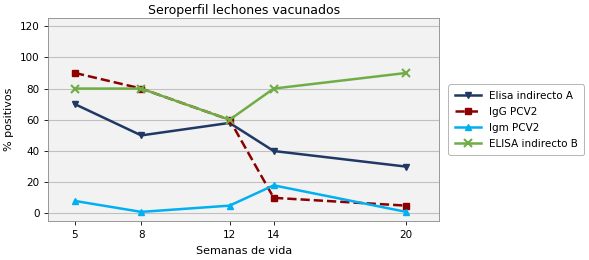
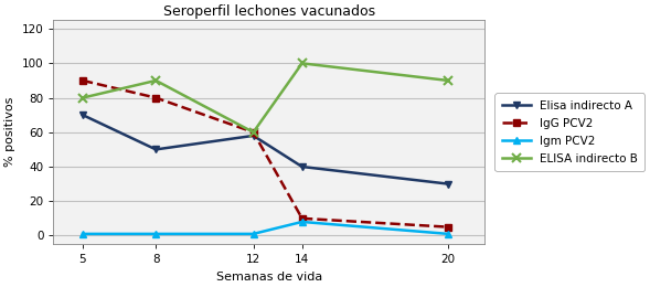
Igm PCV2/5: 8 -> 1
ELISA indirecto B/8: 80 -> 90
Igm PCV2/12: 5 -> 1
Igm PCV2/14: 18 -> 8
ELISA indirecto B/14: 80 -> 100
